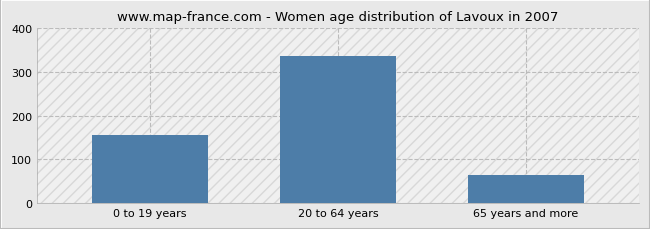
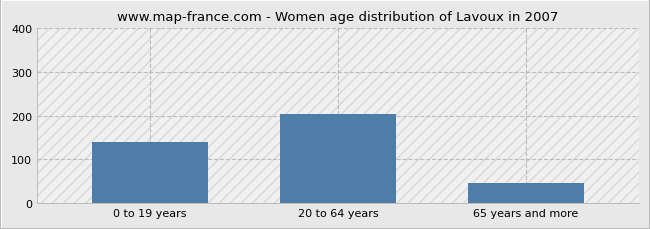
0 to 19 years: 157 -> 140
20 to 64 years: 338 -> 205
65 years and more: 65 -> 45
